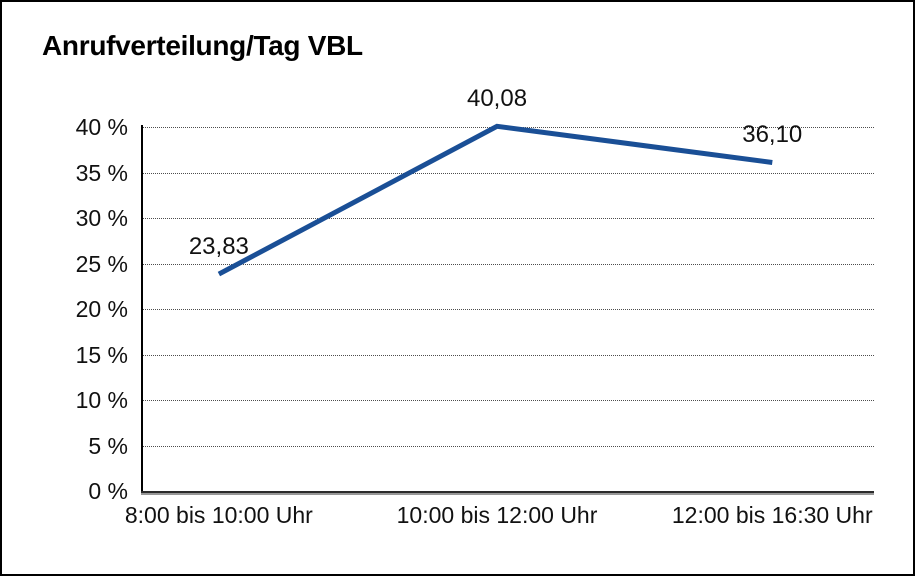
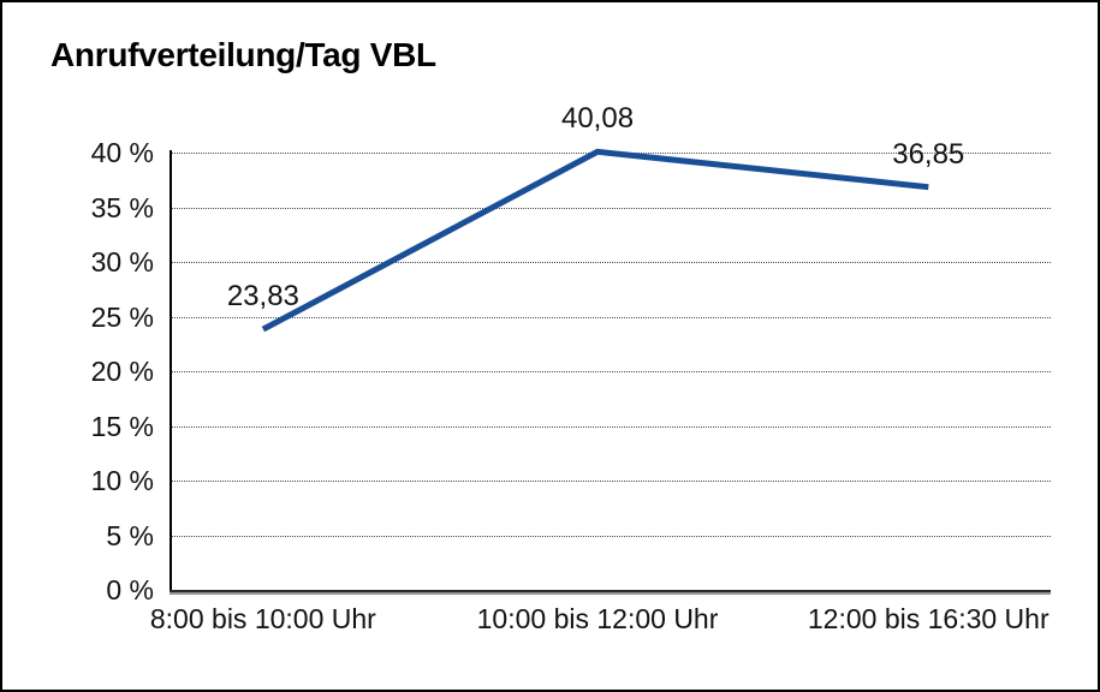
12:00 bis 16:30 Uhr: 36,10 -> 36,85
